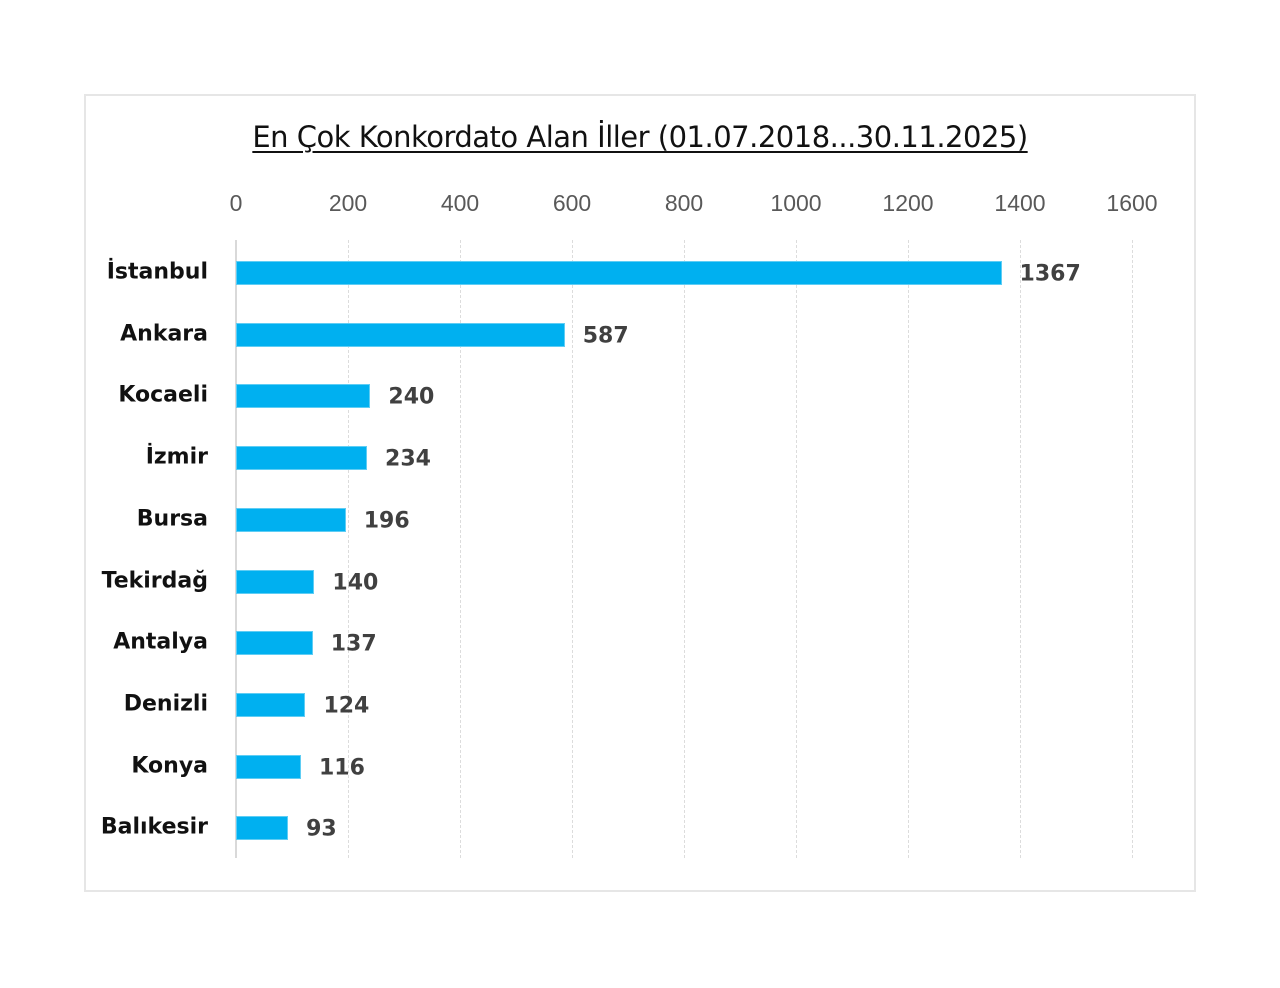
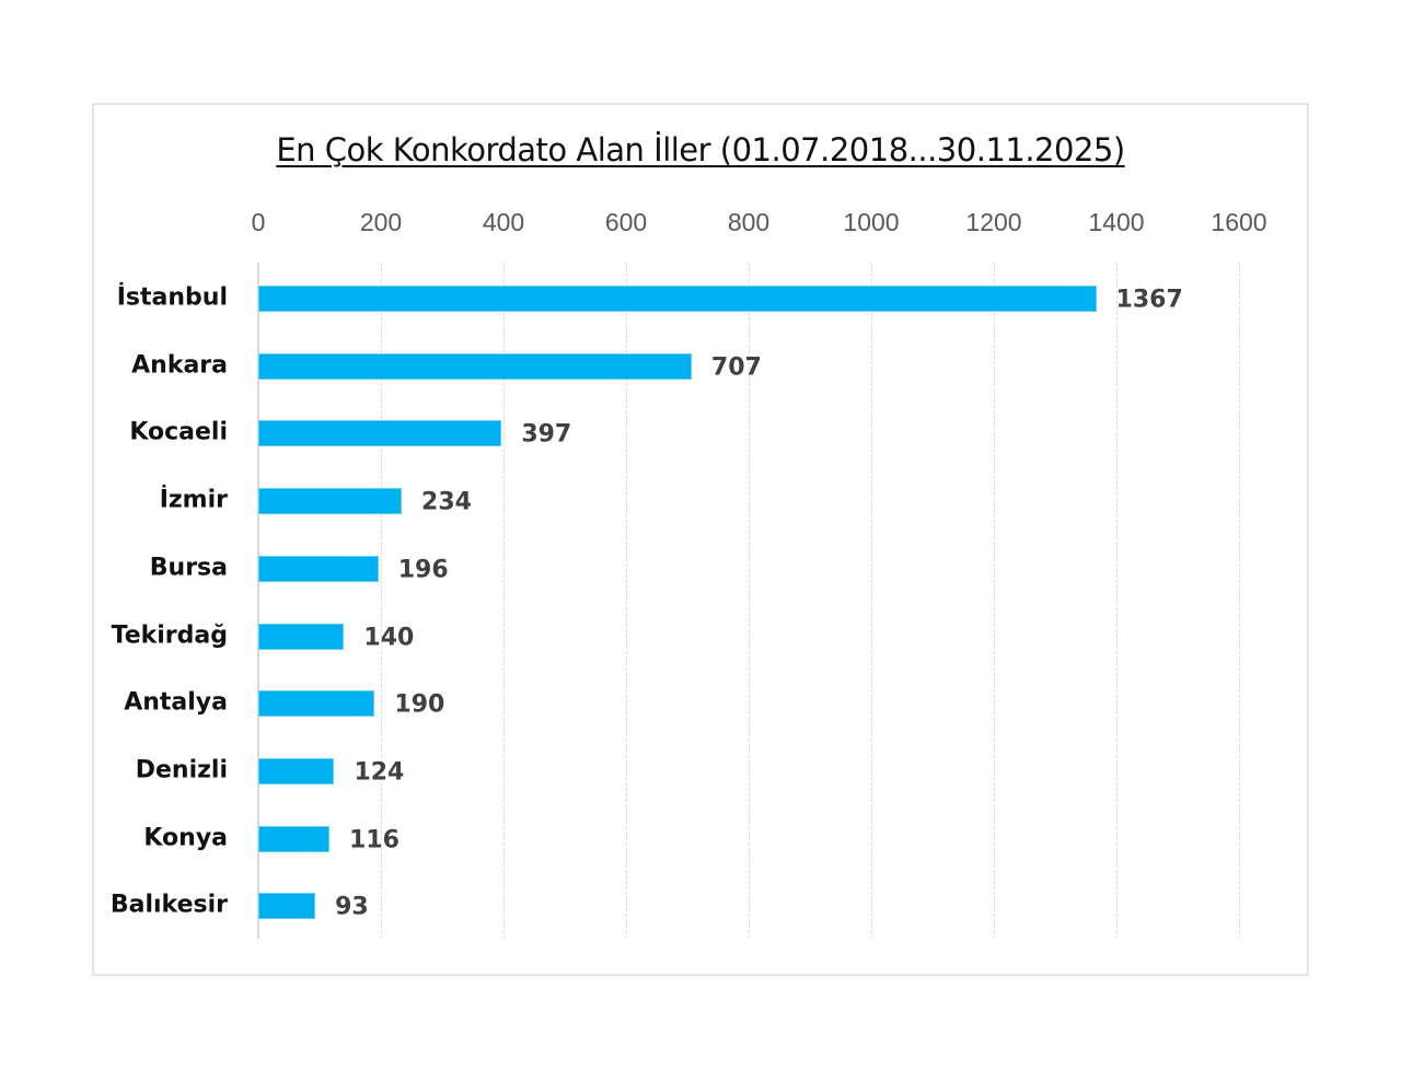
Ankara: 587 -> 707
Kocaeli: 240 -> 397
Antalya: 137 -> 190
